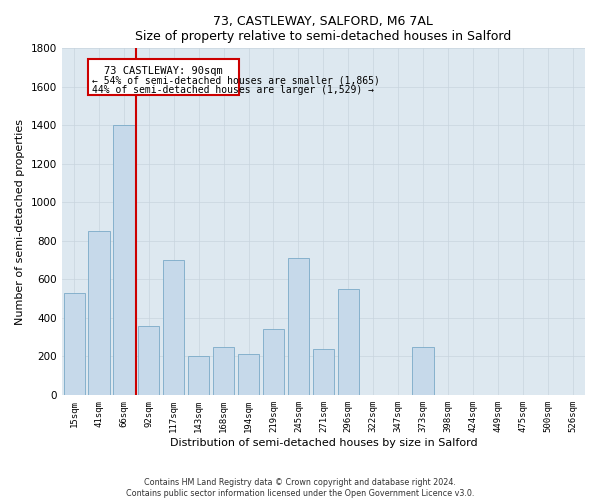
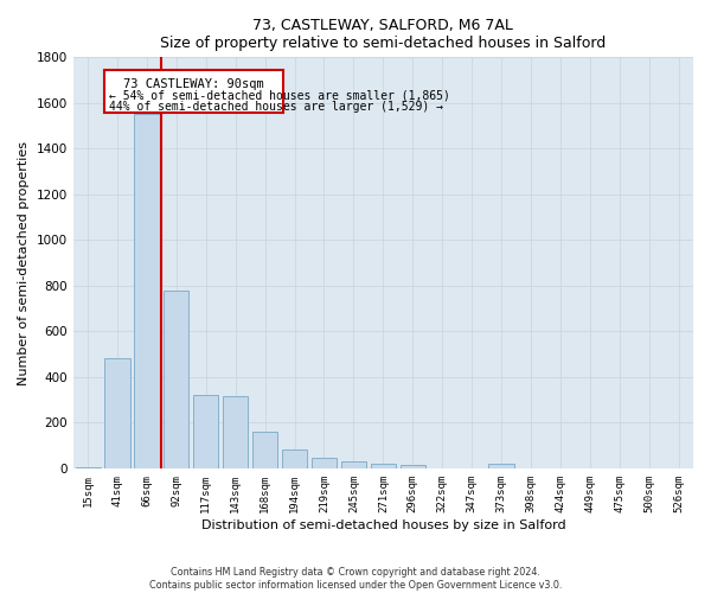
15sqm: 530 -> 0
41sqm: 850 -> 480
66sqm: 1400 -> 1550
92sqm: 360 -> 780
117sqm: 700 -> 320
143sqm: 200 -> 320
168sqm: 250 -> 160
194sqm: 210 -> 80
219sqm: 340 -> 50
245sqm: 710 -> 30
271sqm: 240 -> 20
296sqm: 550 -> 20
373sqm: 250 -> 20
